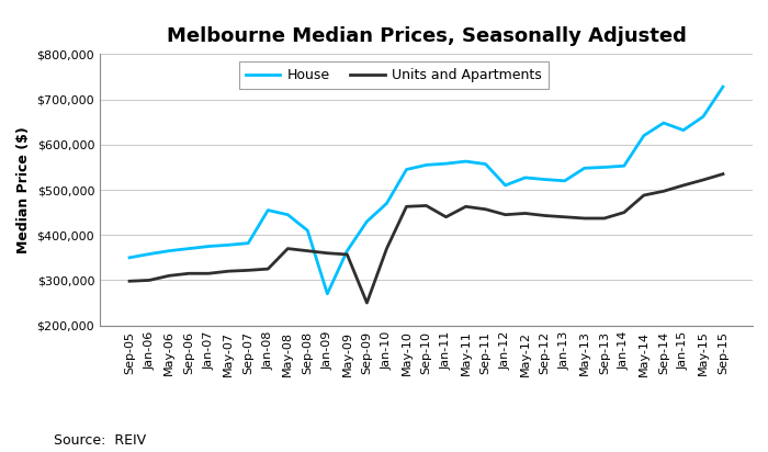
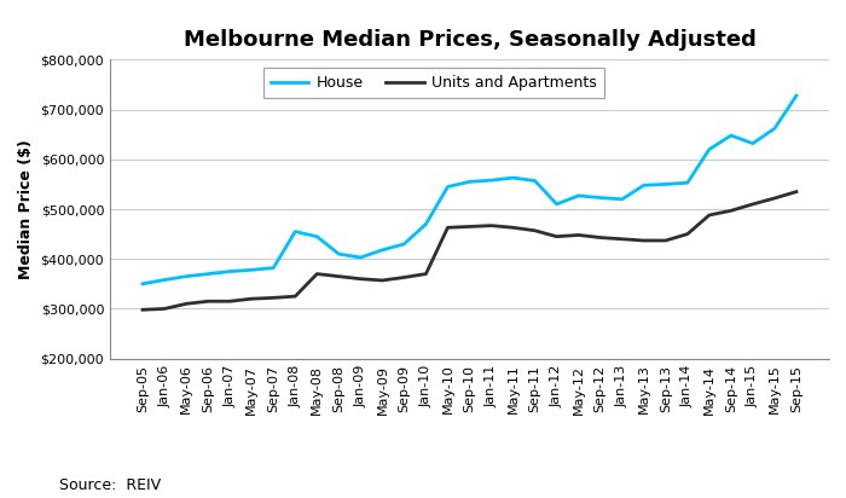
House/Jan-09: $270,000 -> $403,000
House/May-09: $365,000 -> $418,000
Units and Apartments/Sep-09: $250,000 -> $363,000
Units and Apartments/Jan-11: $440,000 -> $467,000
